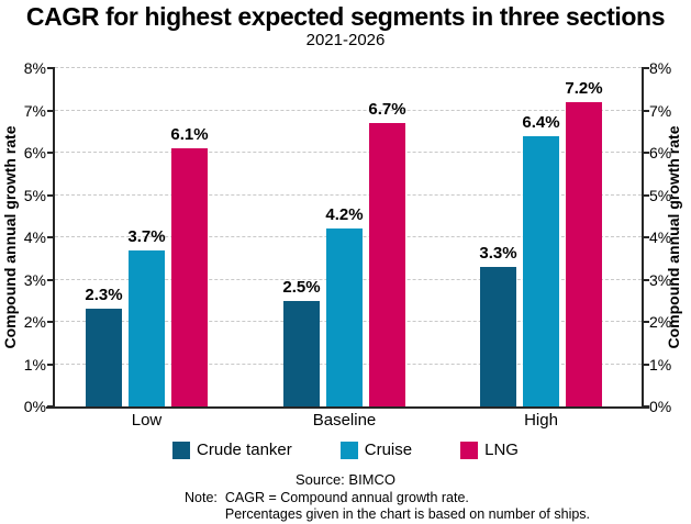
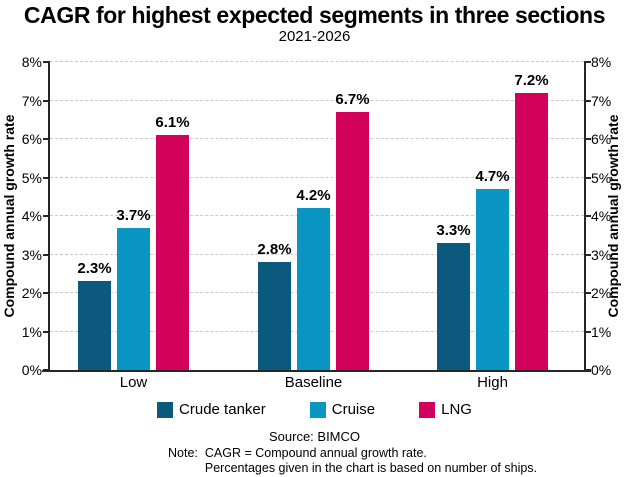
Crude tanker/Baseline: 2.5% -> 2.8%
Cruise/High: 6.4% -> 4.7%
